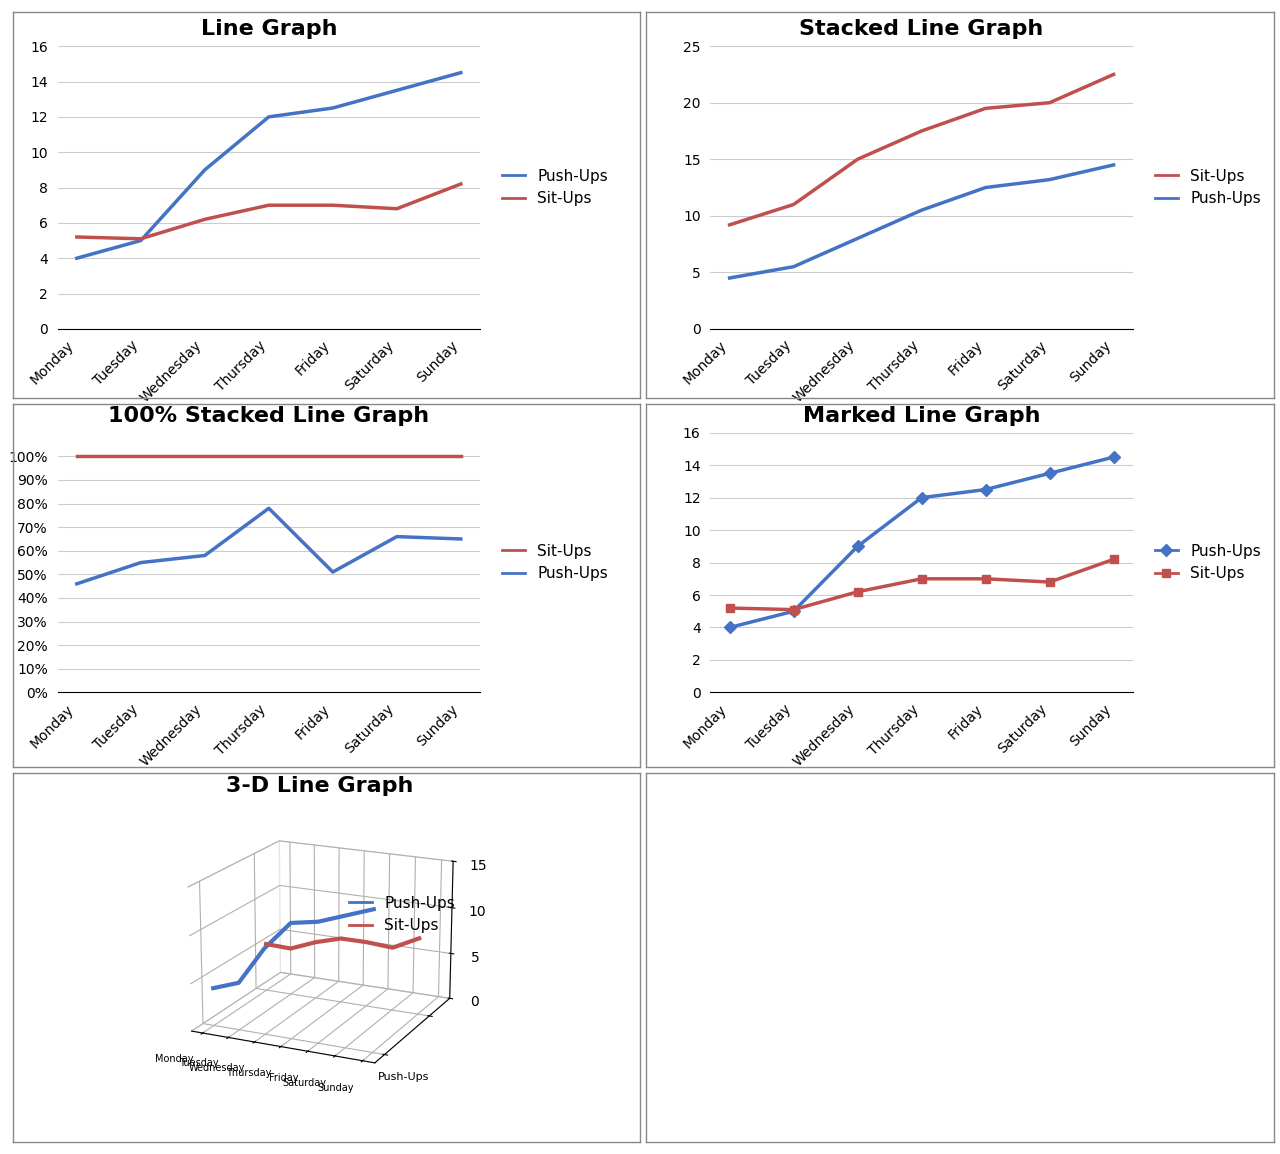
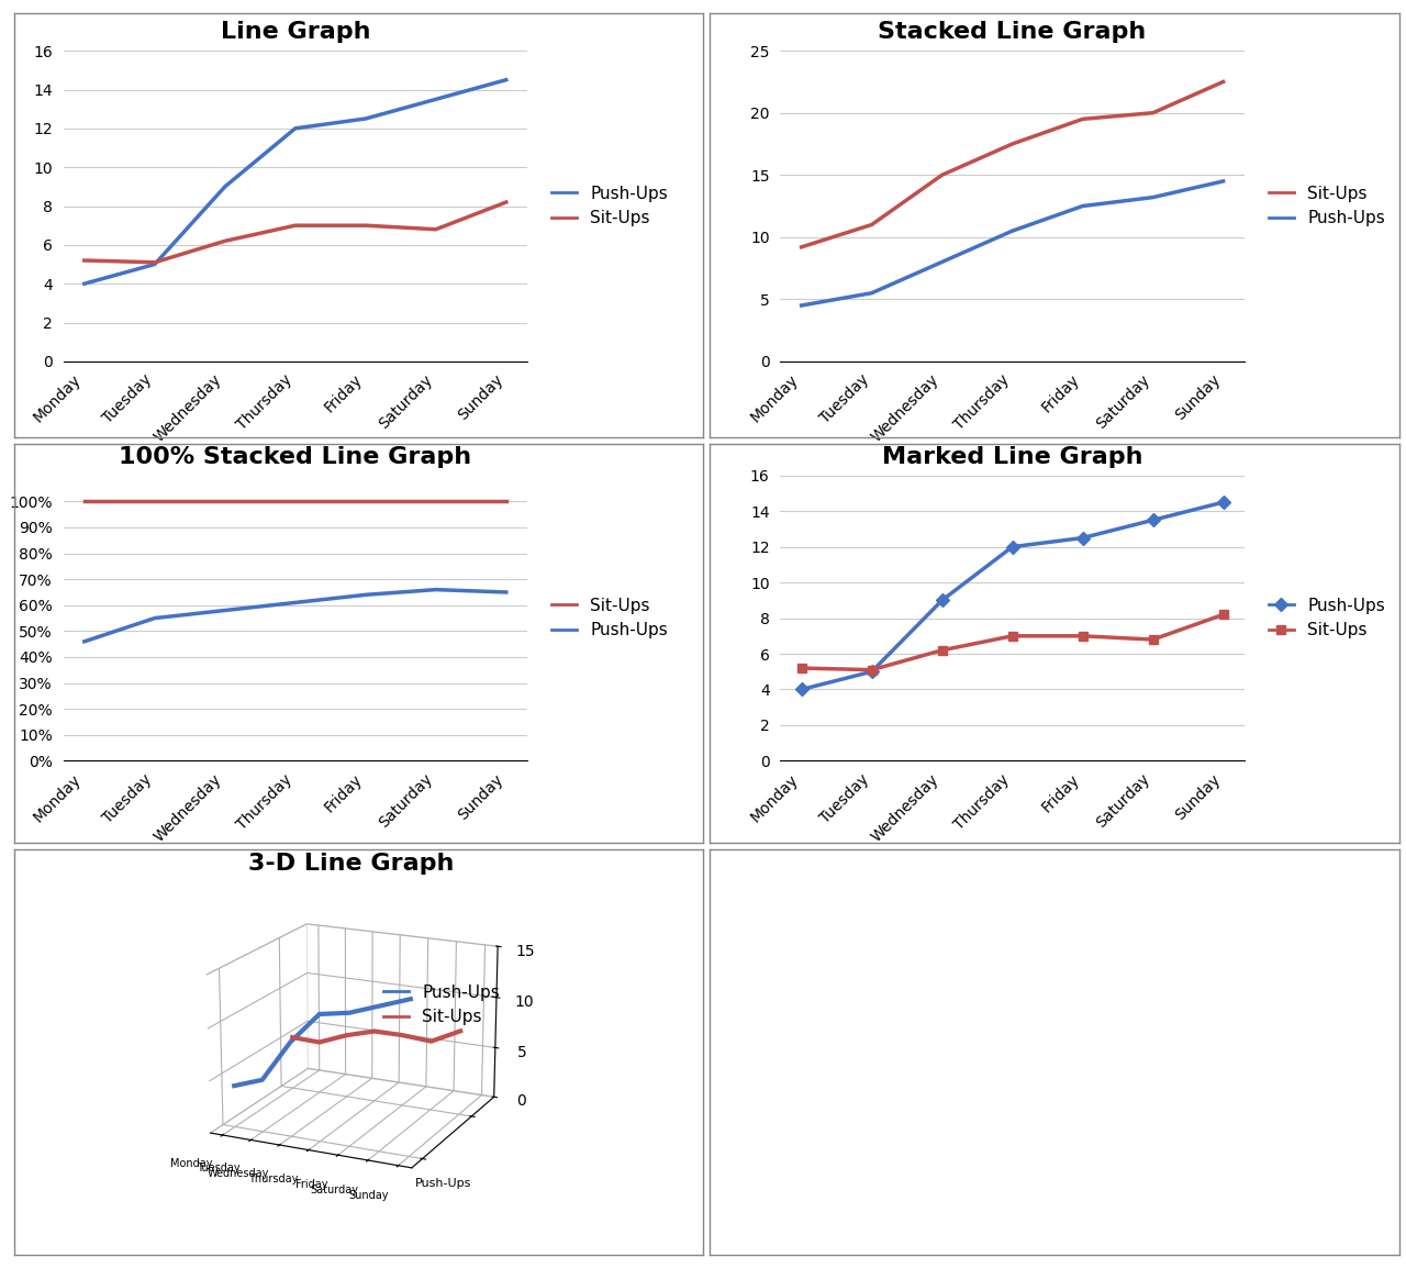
100% Stacked Line Graph/Push-Ups/Thursday: 78% -> 61%
100% Stacked Line Graph/Push-Ups/Friday: 51% -> 64%
